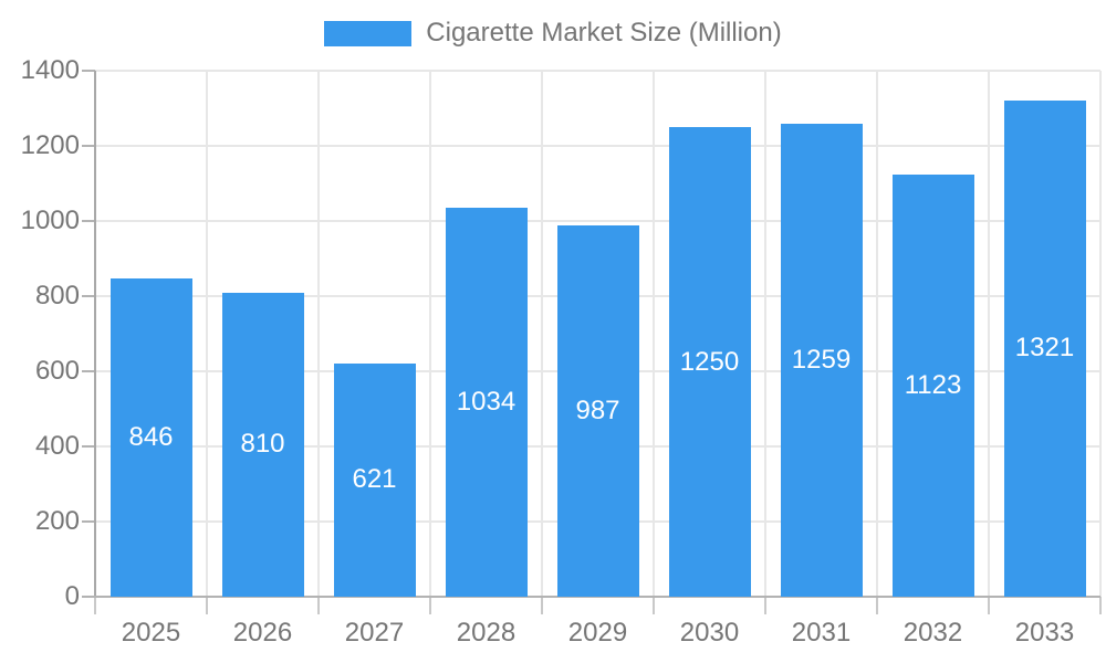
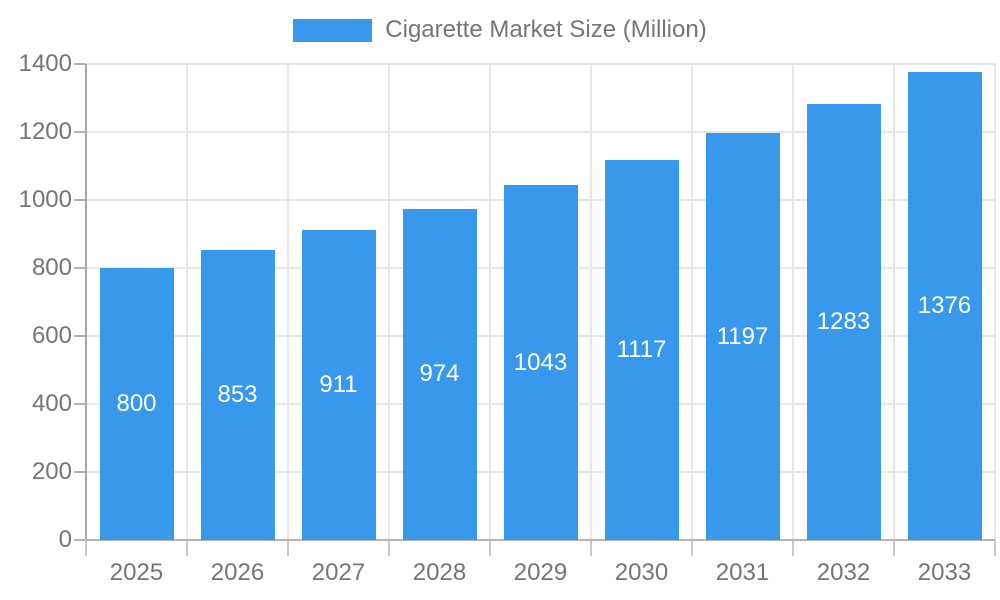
2025: 846 -> 800
2026: 810 -> 853
2027: 621 -> 911
2028: 1034 -> 974
2029: 987 -> 1043
2030: 1250 -> 1117
2031: 1259 -> 1197
2032: 1123 -> 1283
2033: 1321 -> 1376
